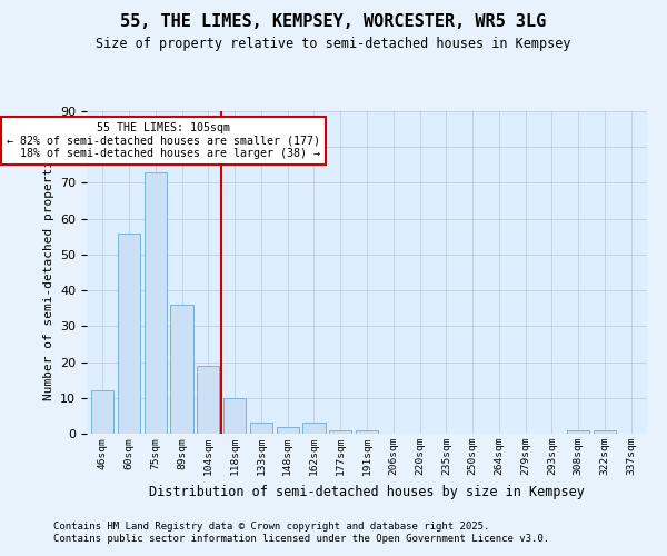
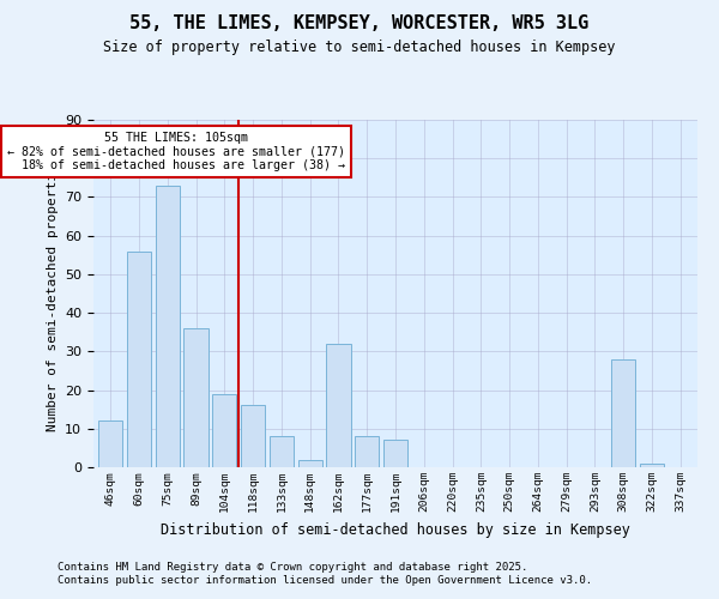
118sqm: 10 -> 16
133sqm: 3 -> 8
162sqm: 3 -> 32
177sqm: 1 -> 8
191sqm: 1 -> 7
308sqm: 1 -> 28
